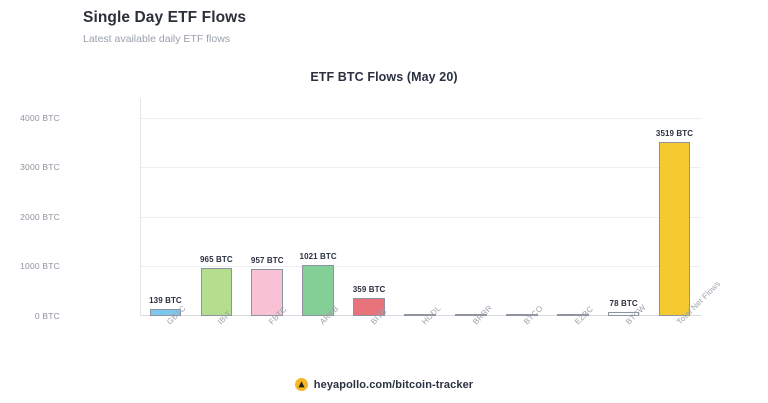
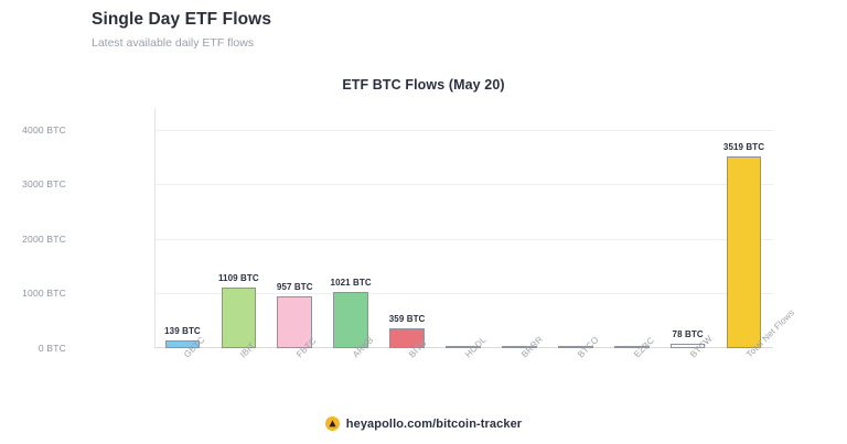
IBIT: 965 -> 1109
